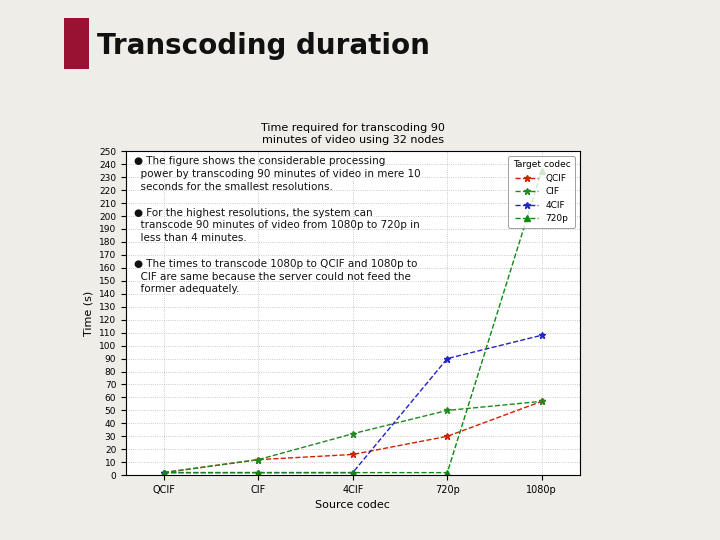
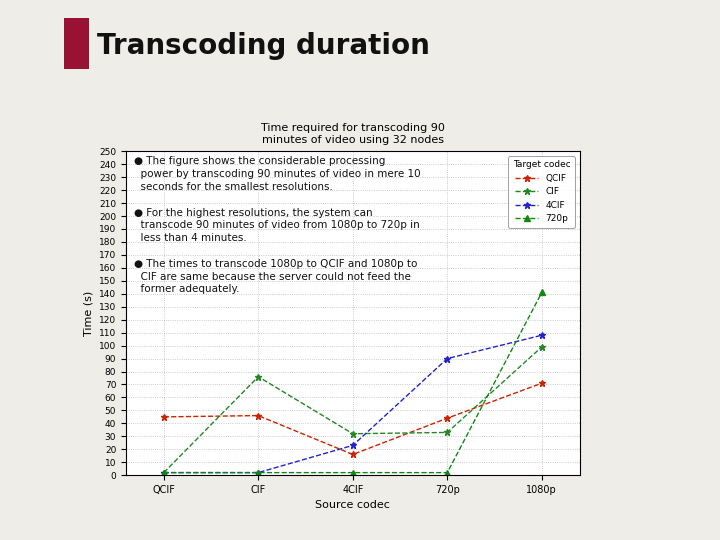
QCIF/QCIF: 2 -> 45
QCIF/CIF: 12 -> 46
CIF/CIF: 12 -> 76
4CIF/4CIF: 2 -> 23
QCIF/720p: 30 -> 44
CIF/720p: 50 -> 33
QCIF/1080p: 57 -> 71
CIF/1080p: 57 -> 99
720p/1080p: 235 -> 141
